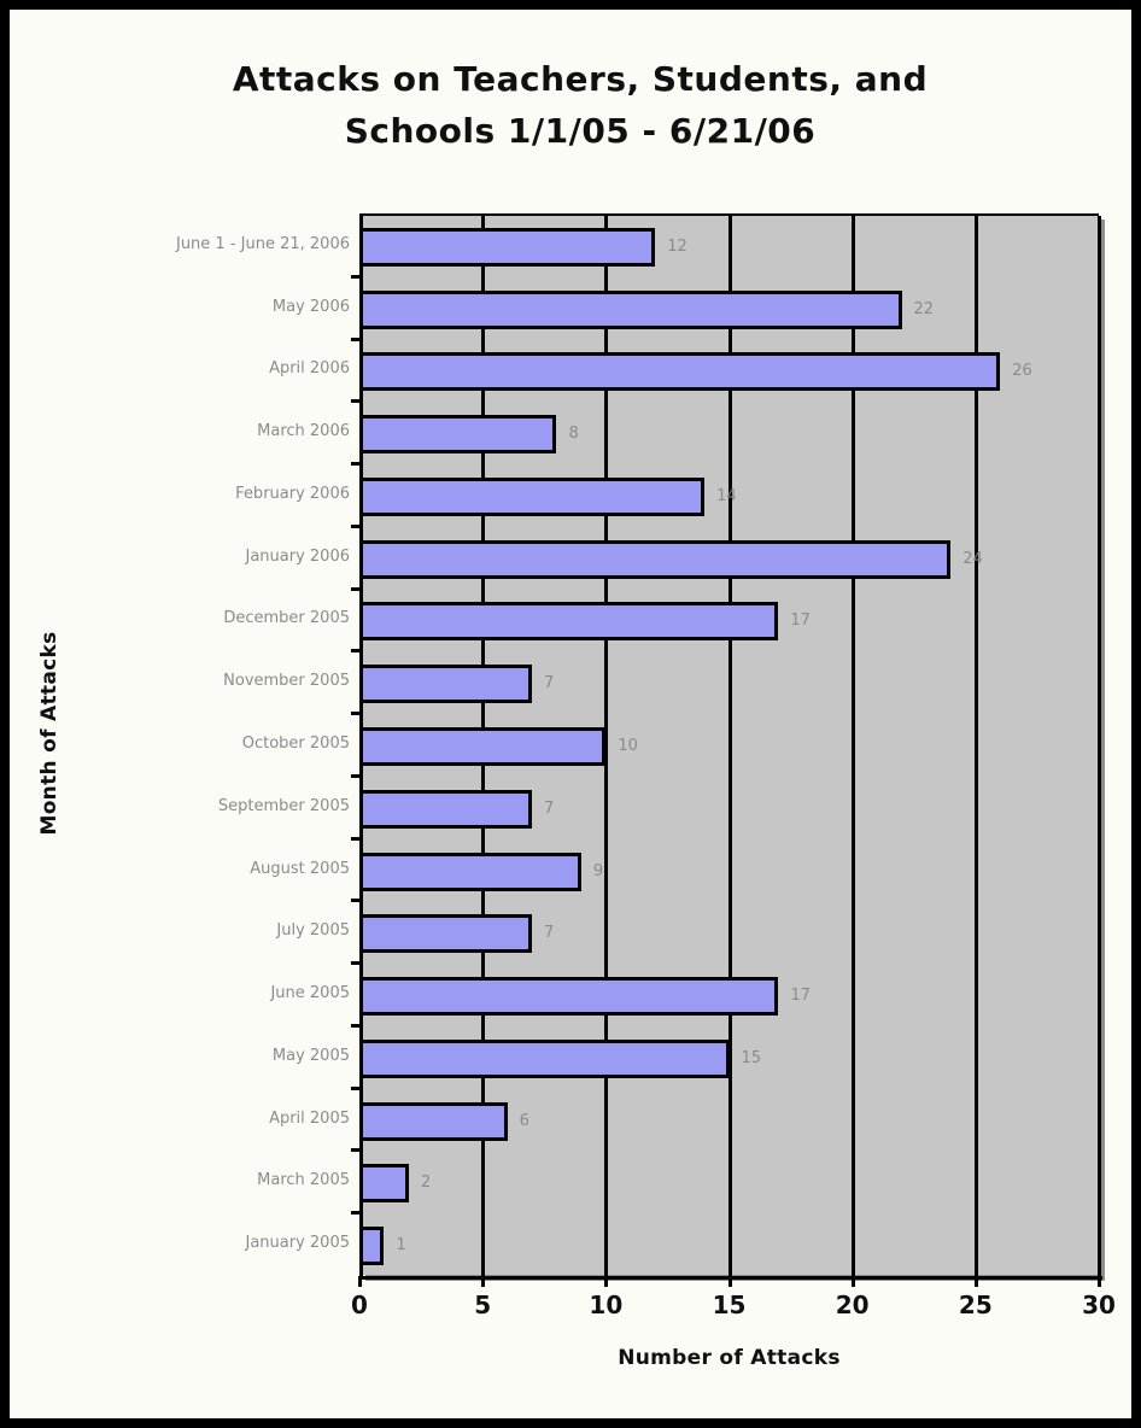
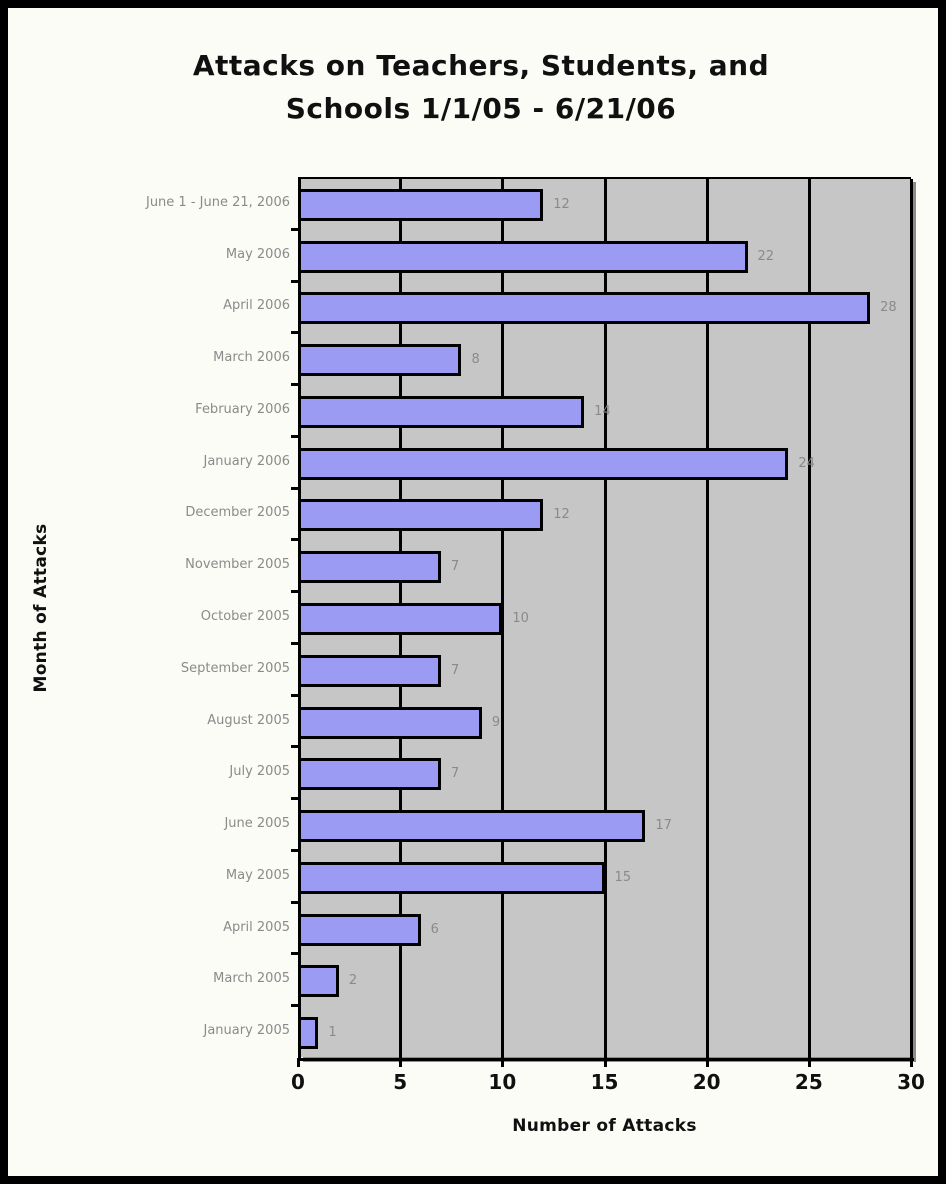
April 2006: 26 -> 28
December 2005: 17 -> 12
